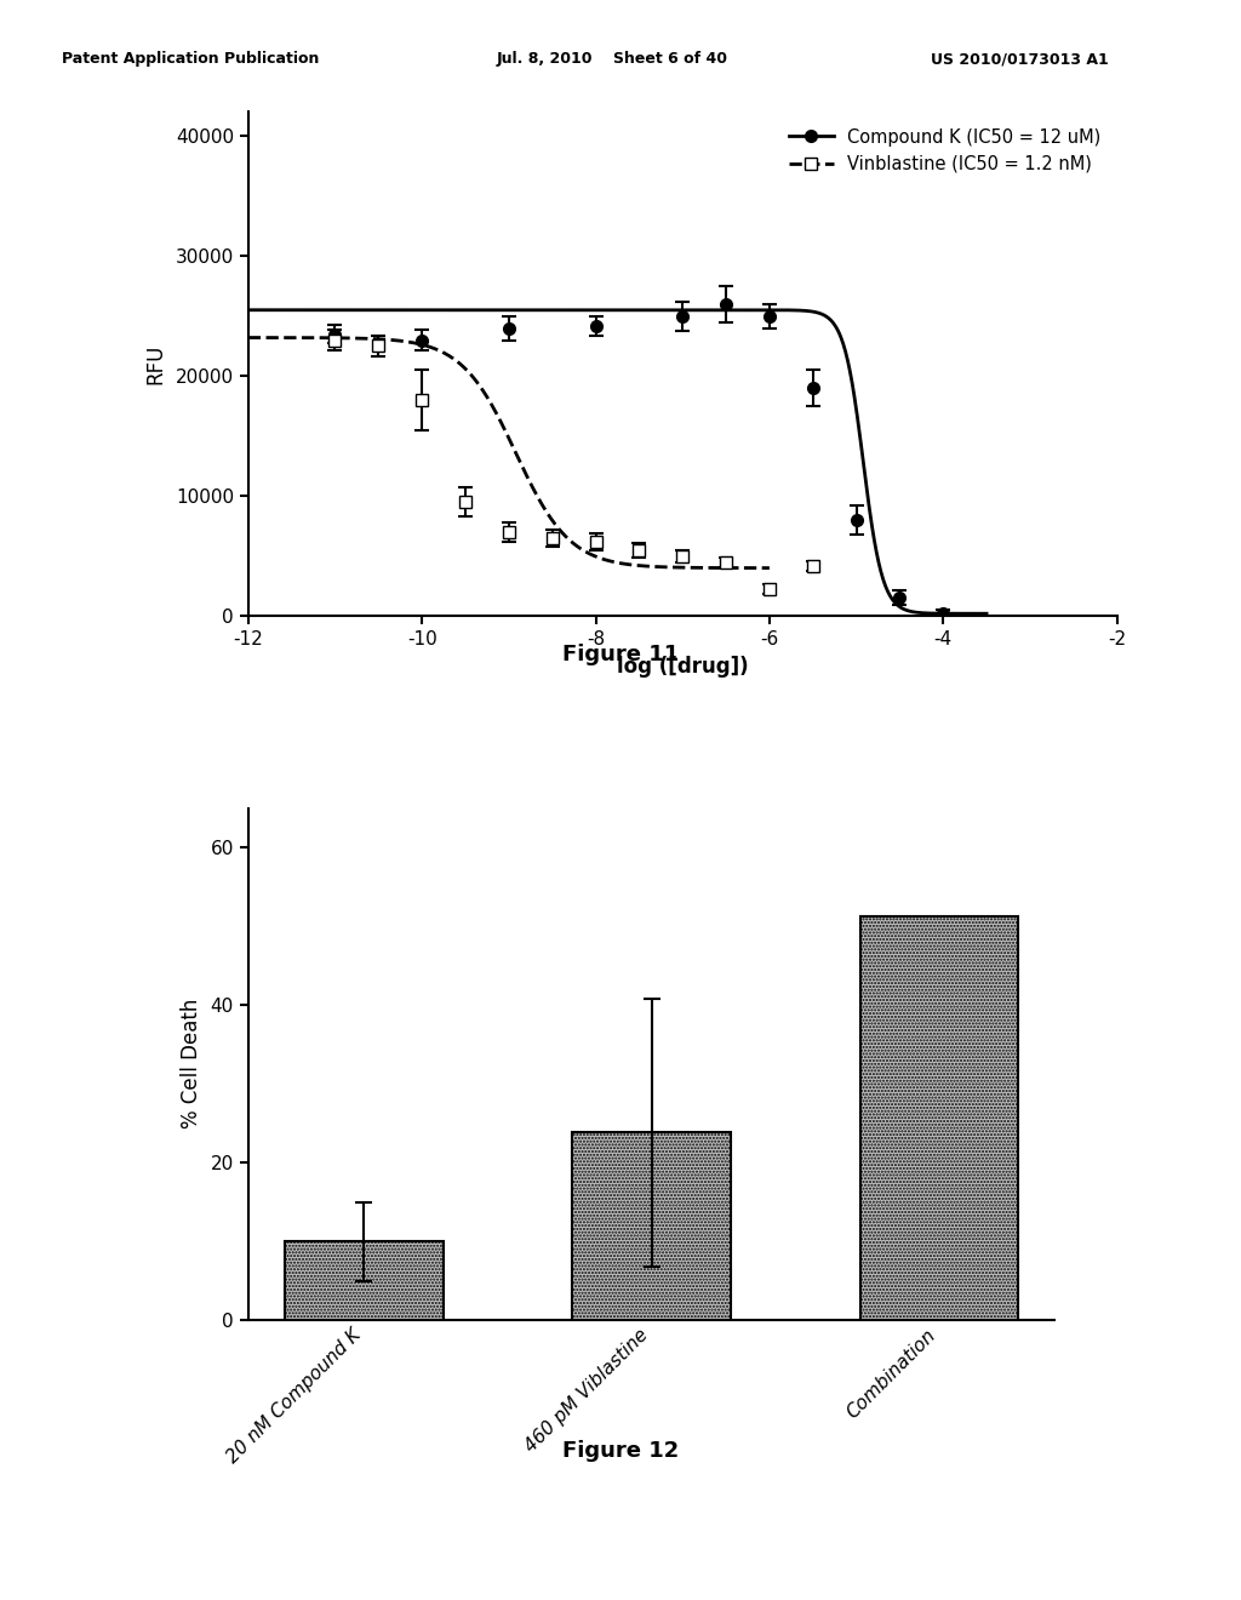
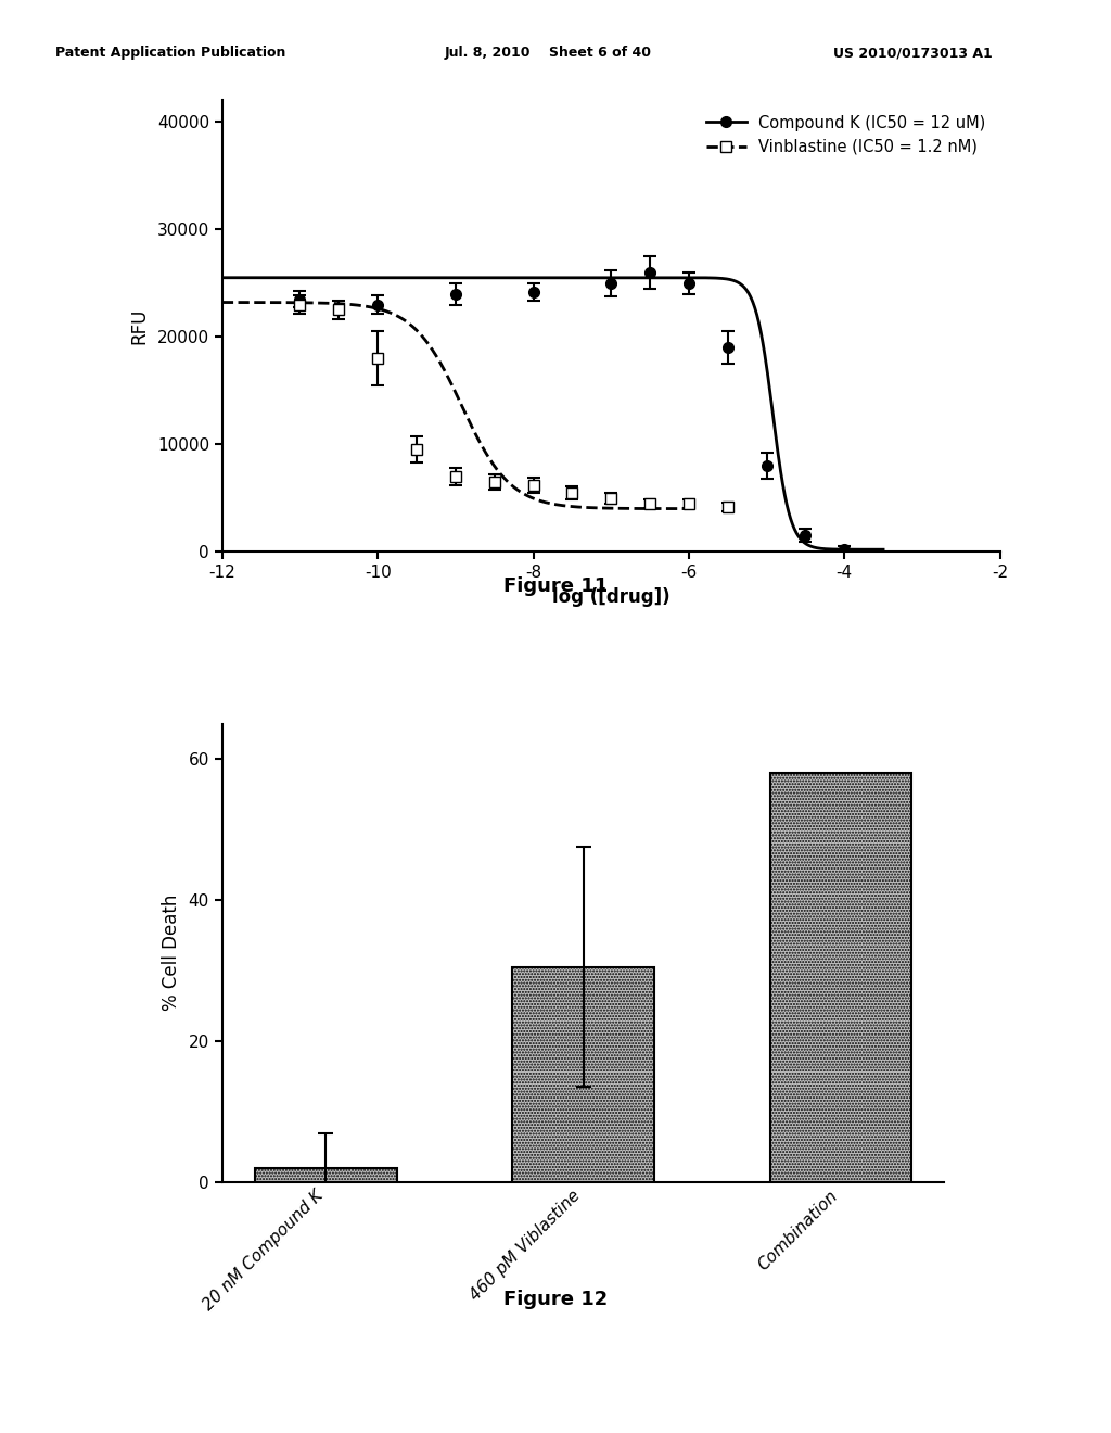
Vinblastine (IC50 = 1.2 nM)/-6: 2200 -> 4500
20 nM Compound K: 10.0 -> 2.0
460 pM Viblastine: 23.8 -> 30.5
Combination: 51.2 -> 58.0
